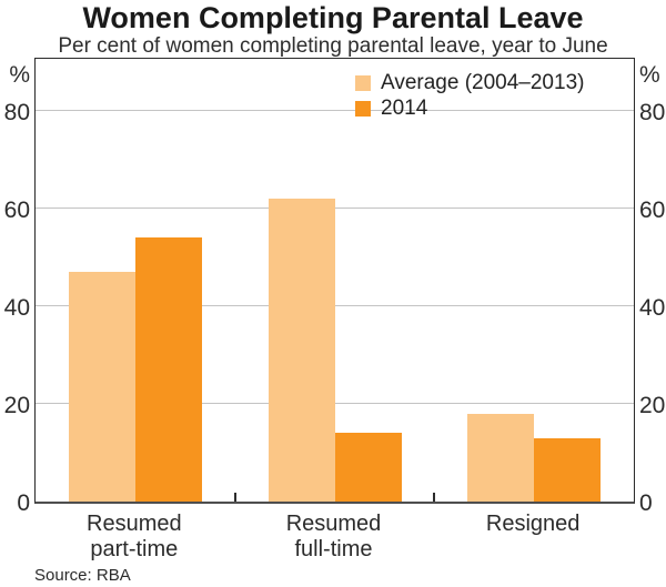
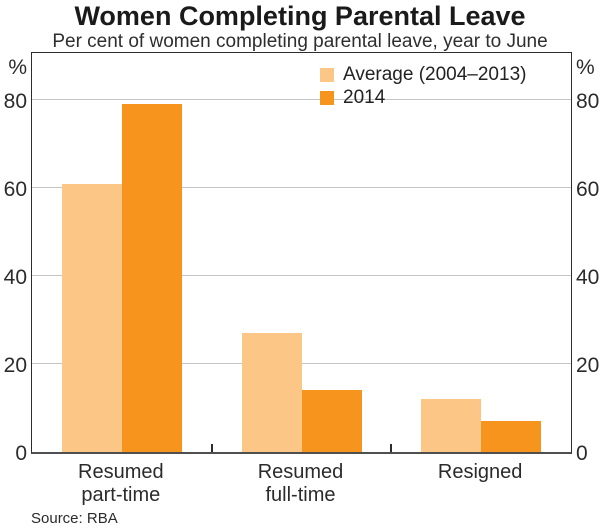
Average (2004–2013)/Resumed part-time: 47 -> 61
2014/Resumed part-time: 54 -> 79
Average (2004–2013)/Resumed full-time: 62 -> 27
Average (2004–2013)/Resigned: 18 -> 12
2014/Resigned: 13 -> 7
